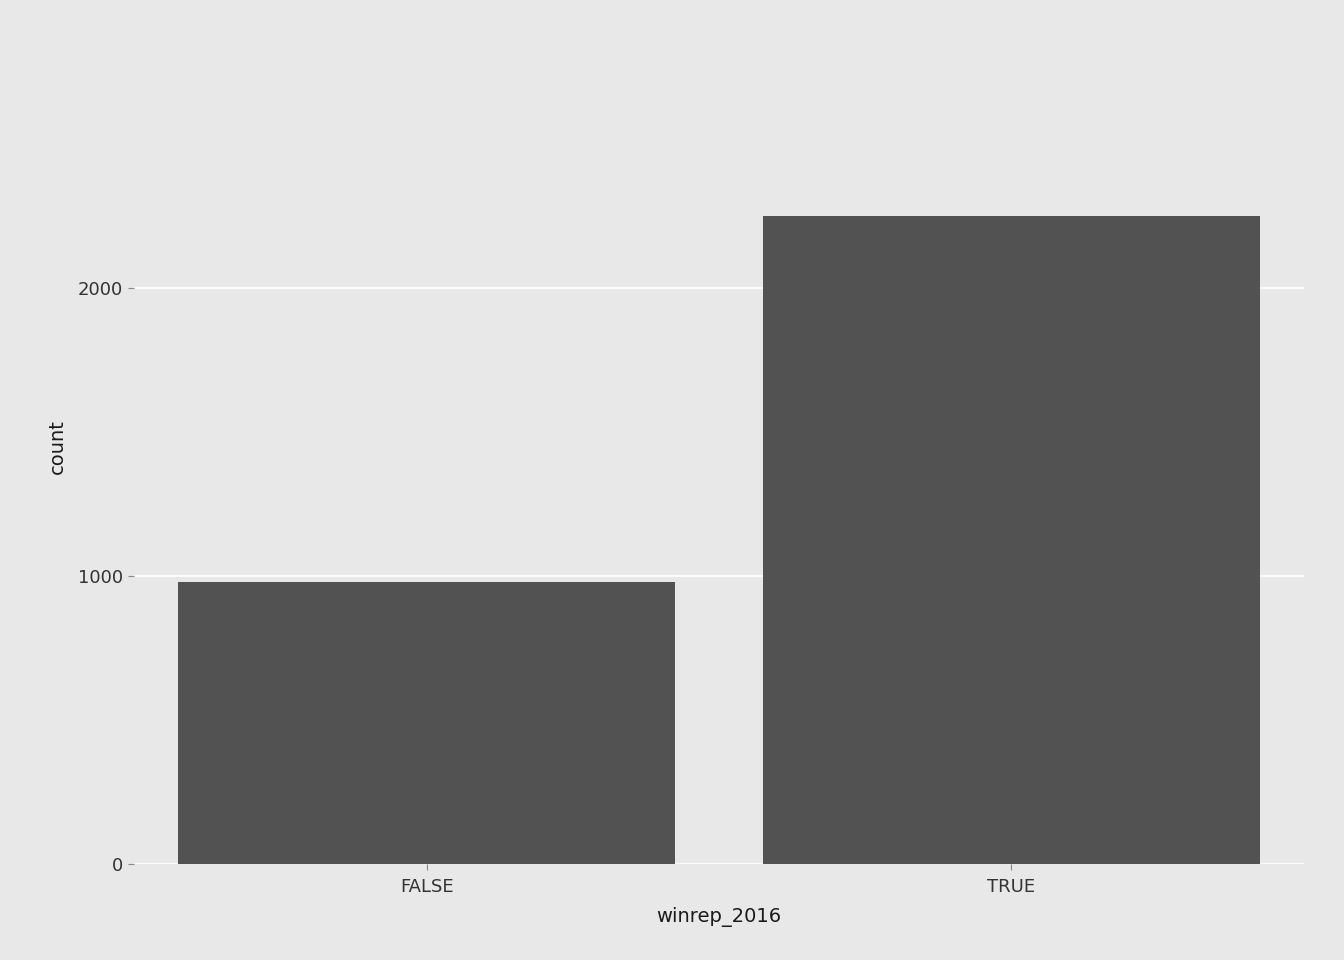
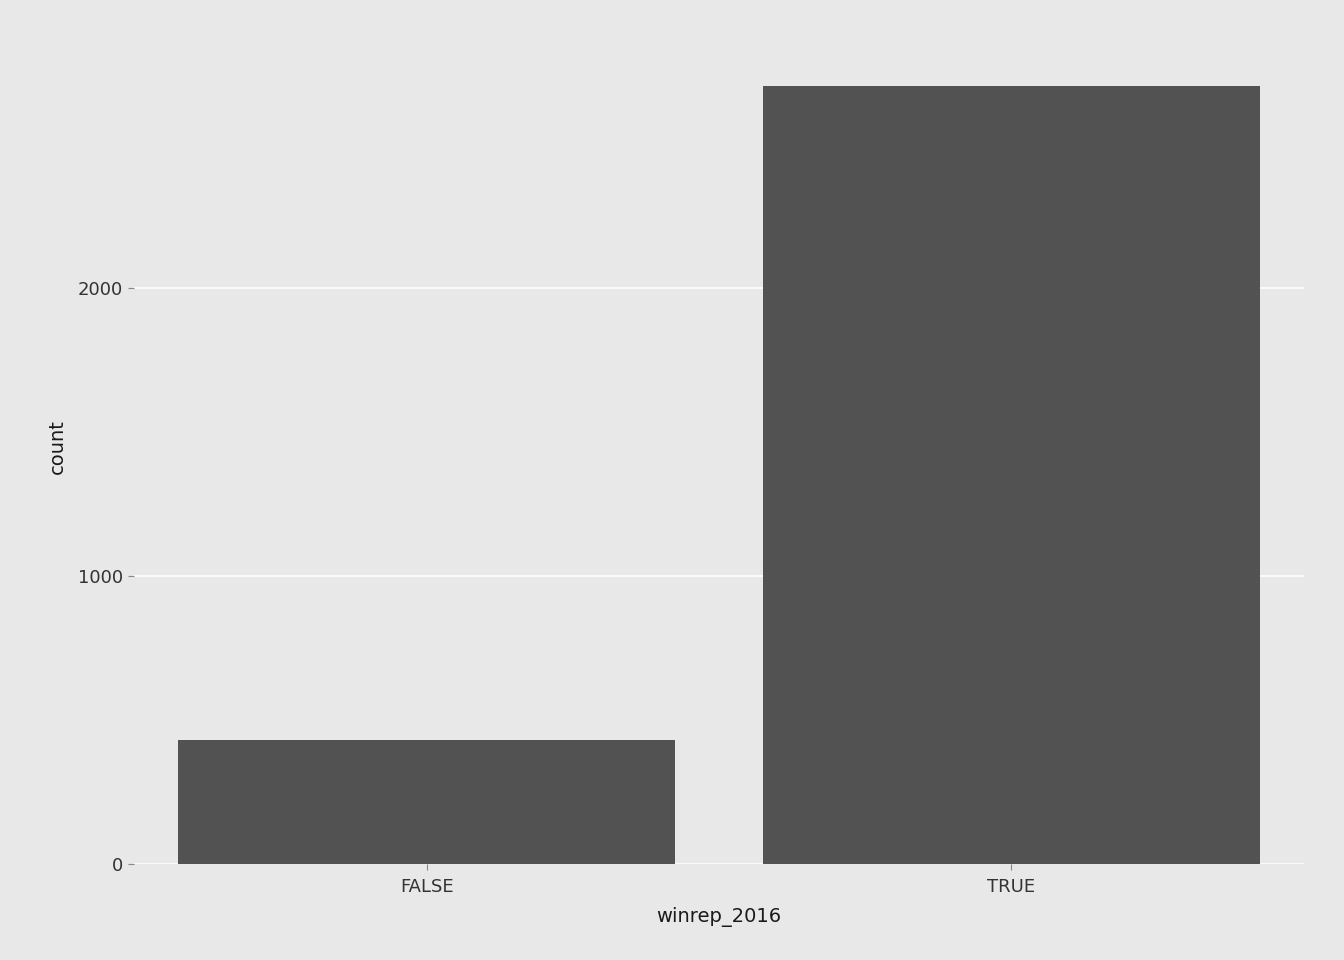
FALSE: 980 -> 431
TRUE: 2250 -> 2700
